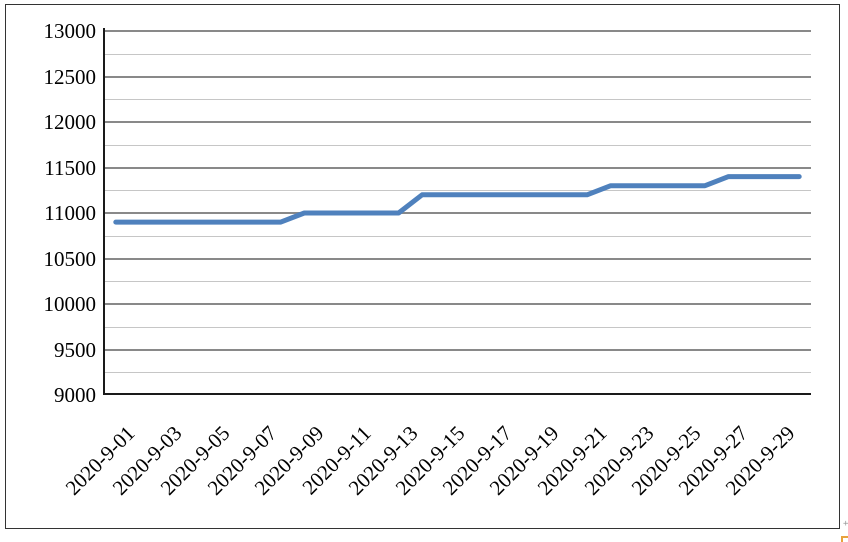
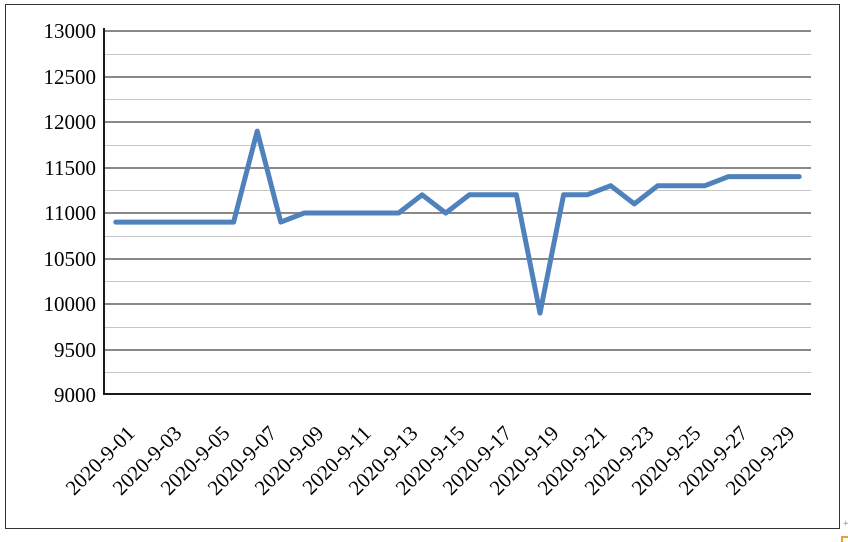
2020-9-07: 10900 -> 11900
2020-9-15: 11200 -> 11000
2020-9-19: 11200 -> 9900
2020-9-23: 11300 -> 11100
